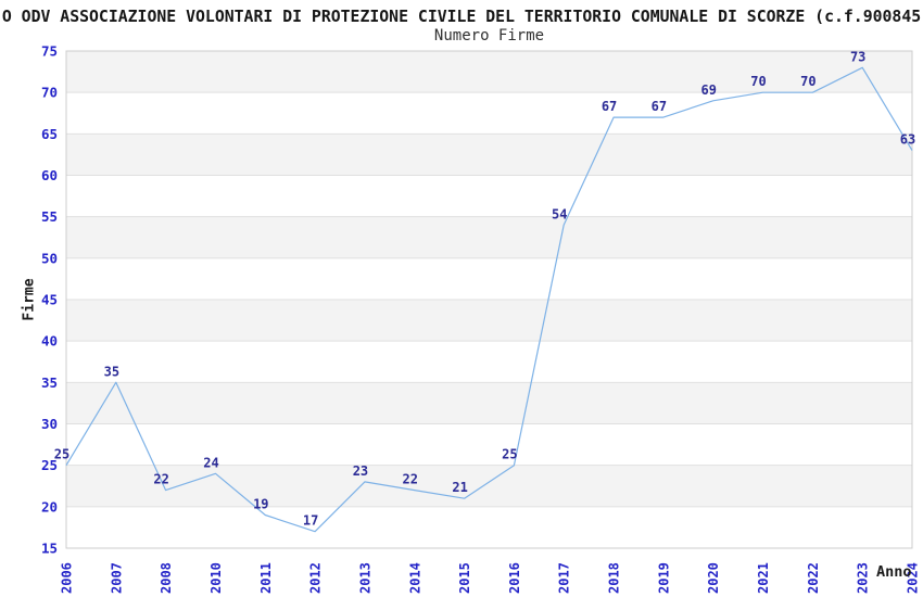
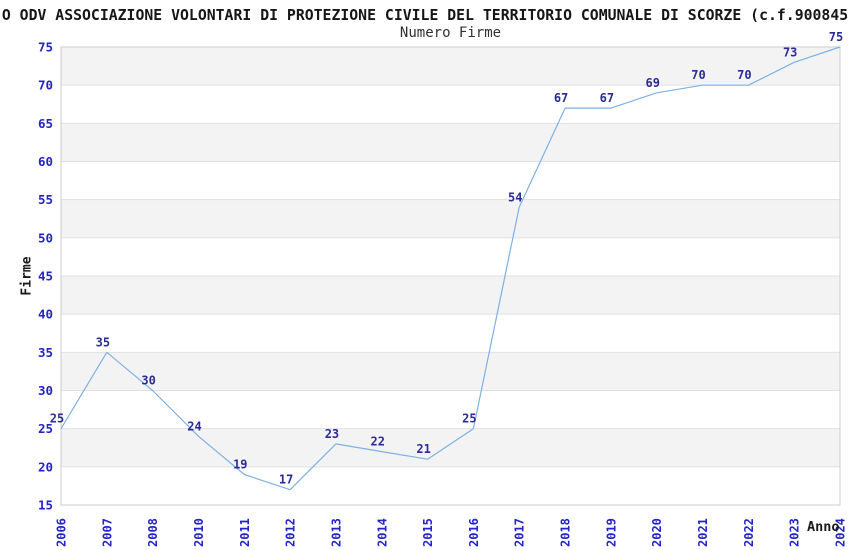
2008: 22 -> 30
2024: 63 -> 75
